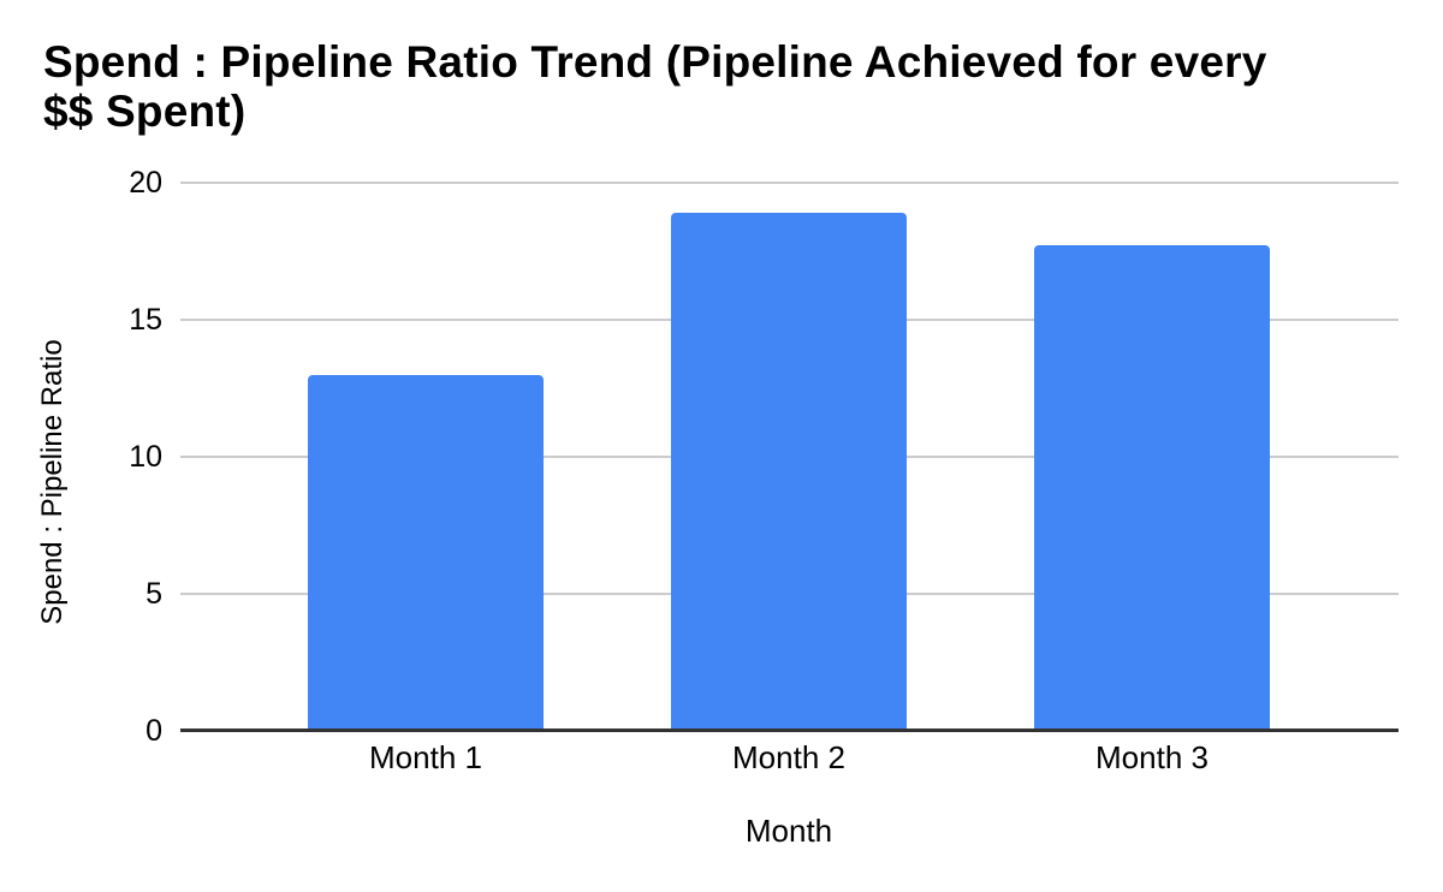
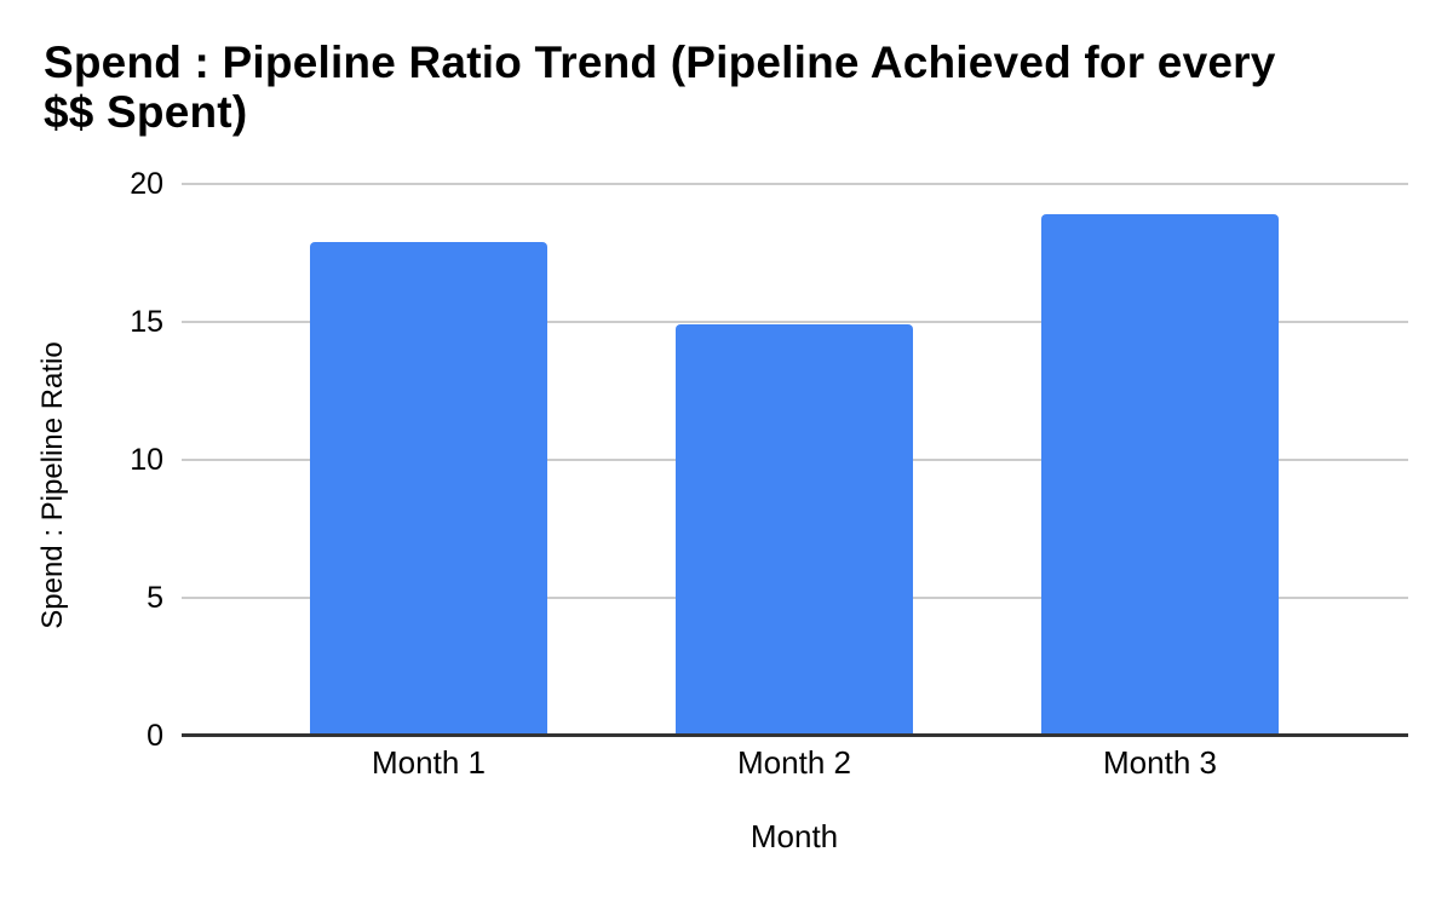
Month 1: 13.0 -> 17.9
Month 2: 18.9 -> 14.9
Month 3: 17.7 -> 18.9
